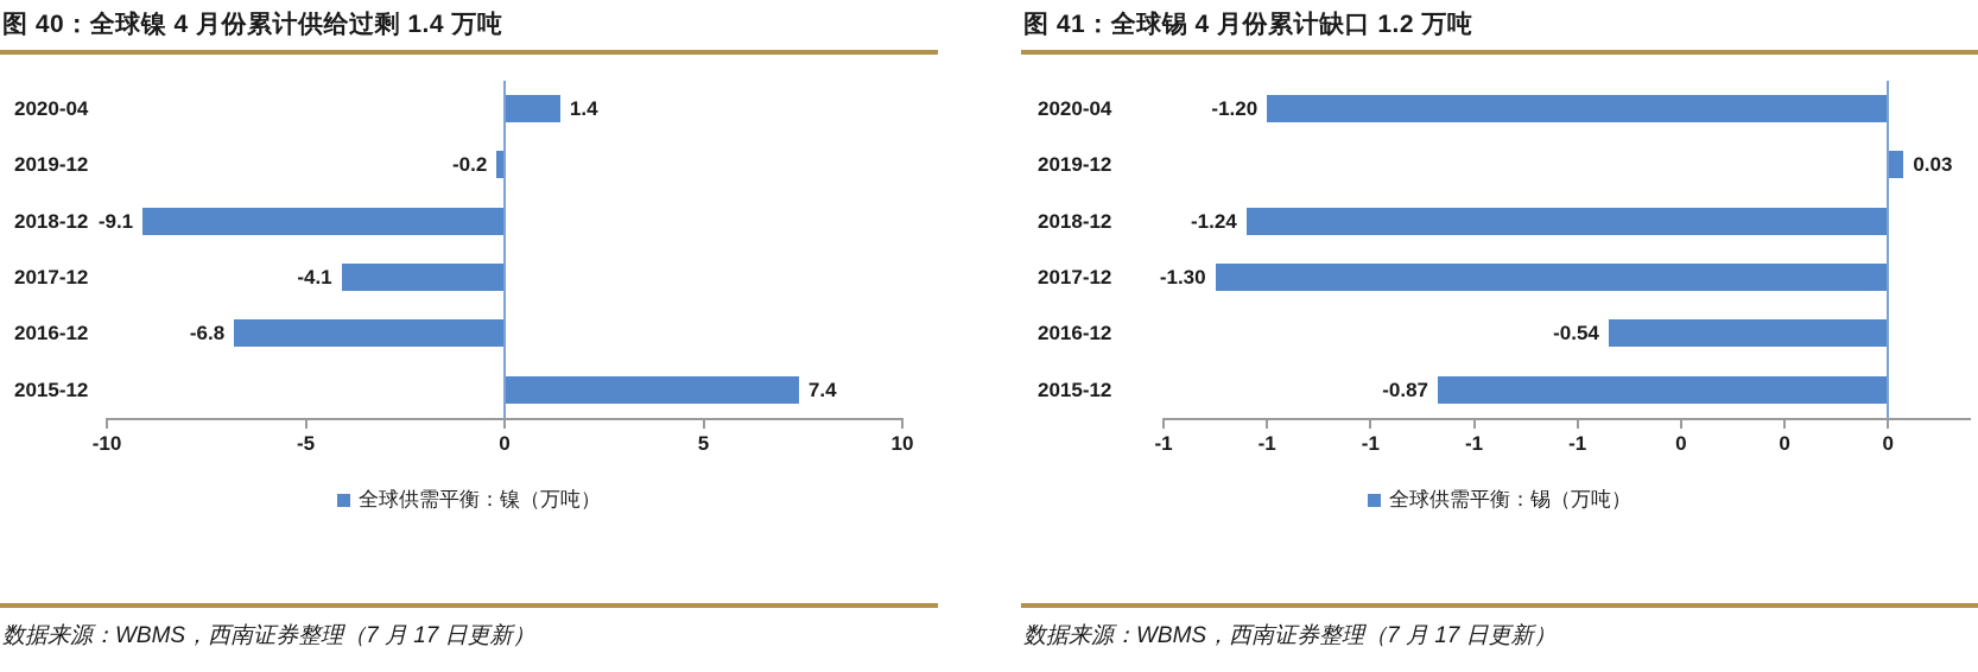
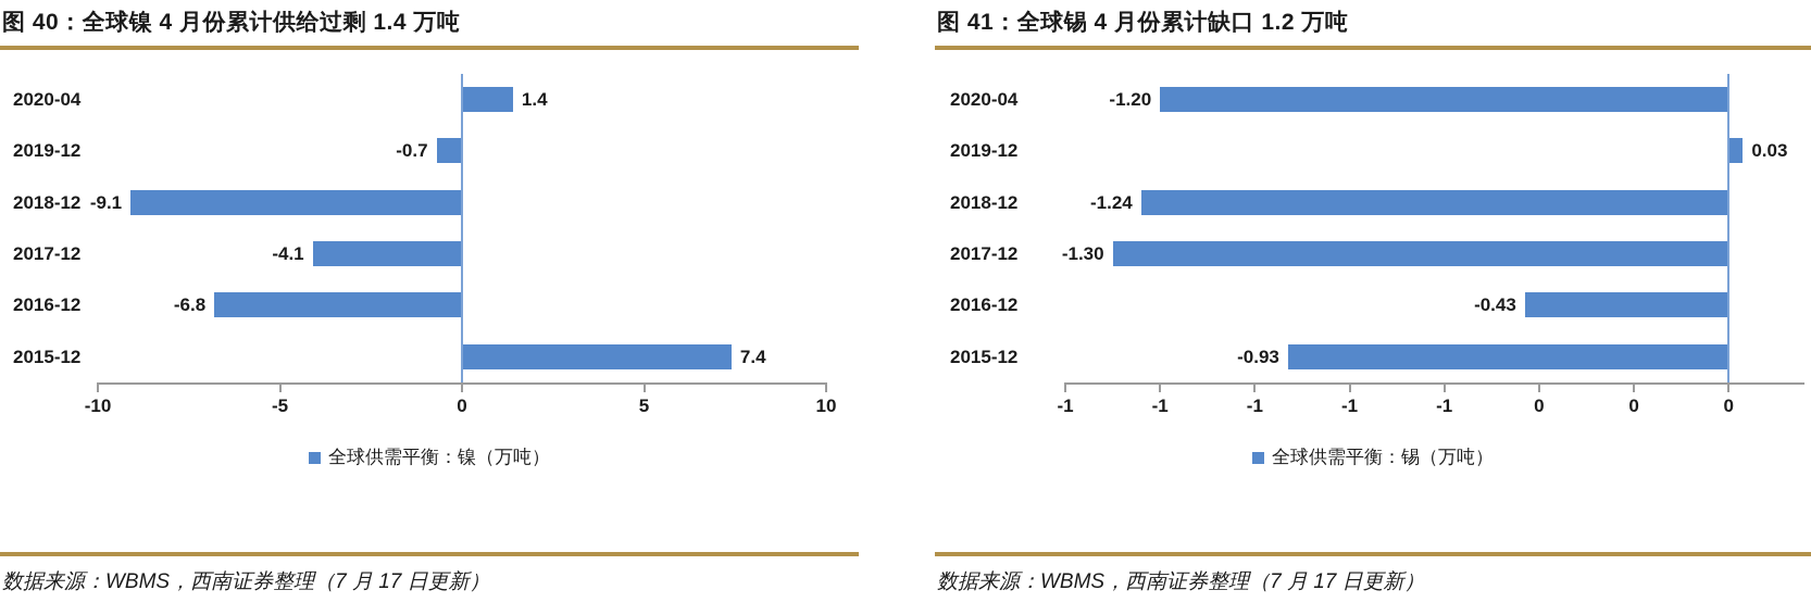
图 40：全球镍 4 月份累计供给过剩 1.4 万吨/2019-12: -0.2 -> -0.7
图 41：全球锡 4 月份累计缺口 1.2 万吨/2016-12: -0.54 -> -0.43
图 41：全球锡 4 月份累计缺口 1.2 万吨/2015-12: -0.87 -> -0.93
